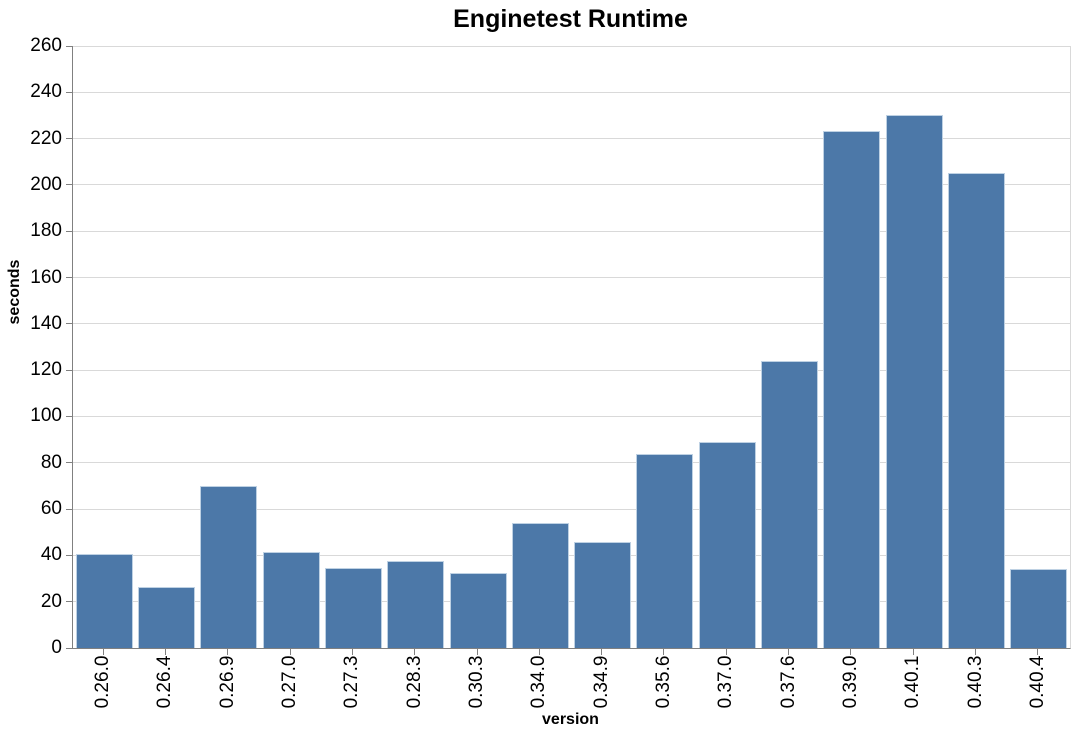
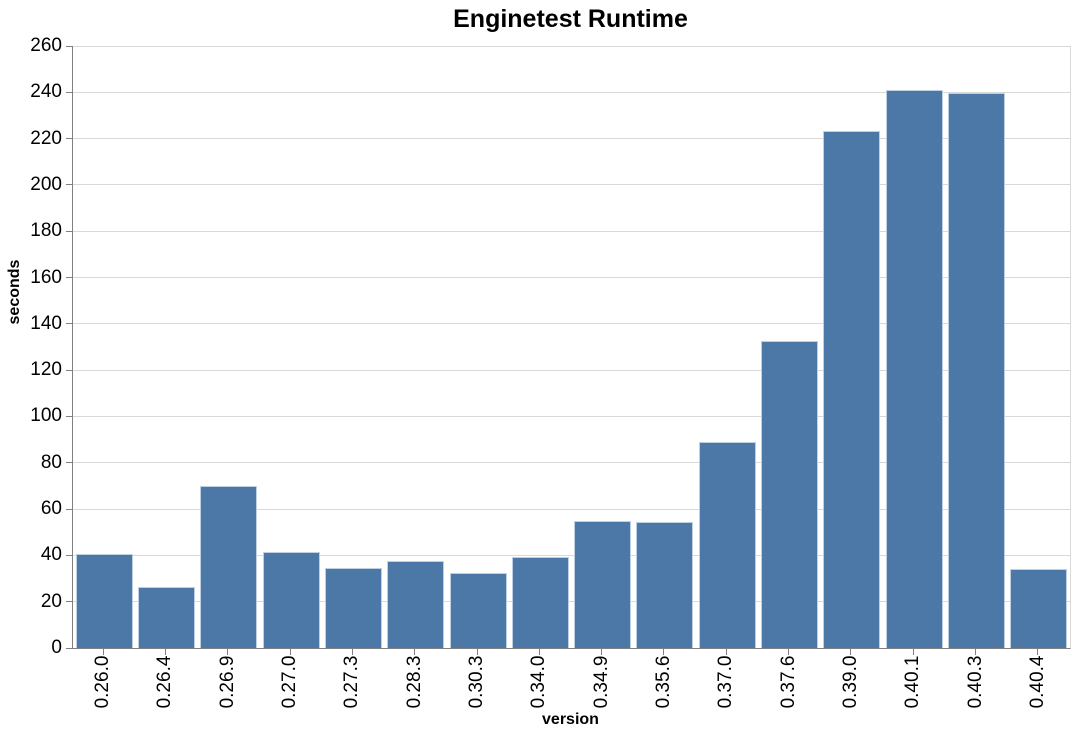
0.34.0: 54 -> 40
0.34.9: 46 -> 55
0.35.6: 84 -> 54
0.37.6: 124 -> 132
0.40.1: 230 -> 241
0.40.3: 205 -> 240
